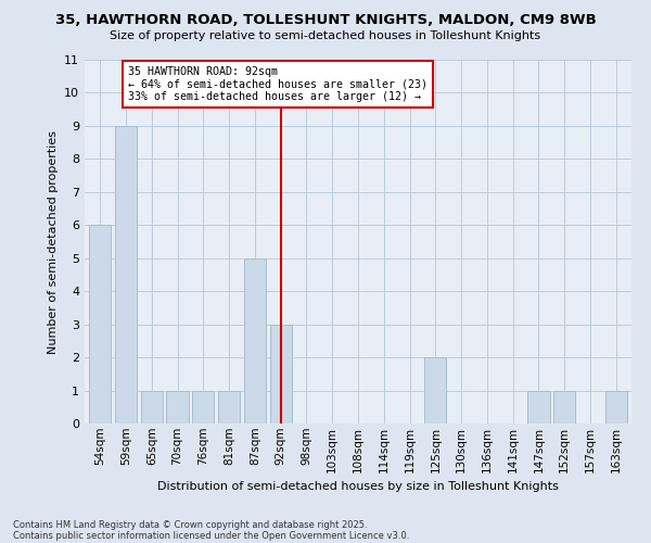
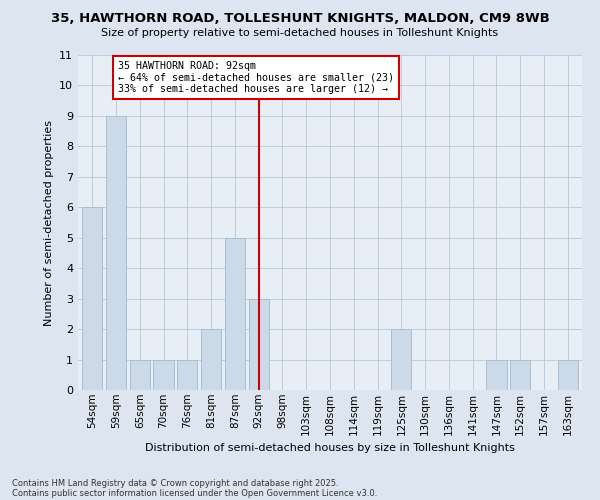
81sqm: 1 -> 2
